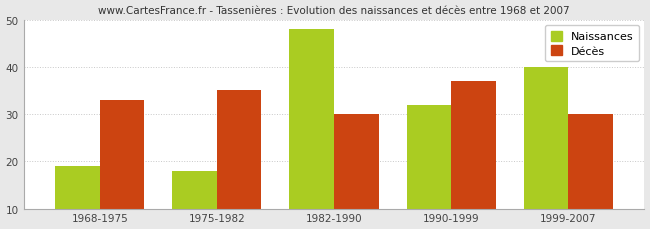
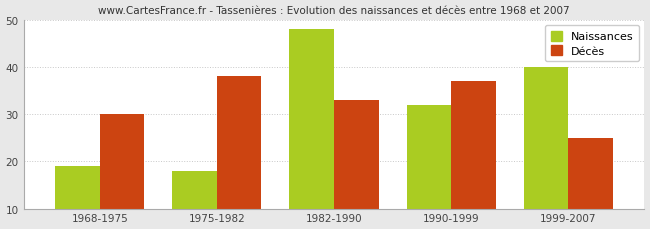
Décès/1968-1975: 33 -> 30
Décès/1975-1982: 35 -> 38
Décès/1982-1990: 30 -> 33
Décès/1999-2007: 30 -> 25
